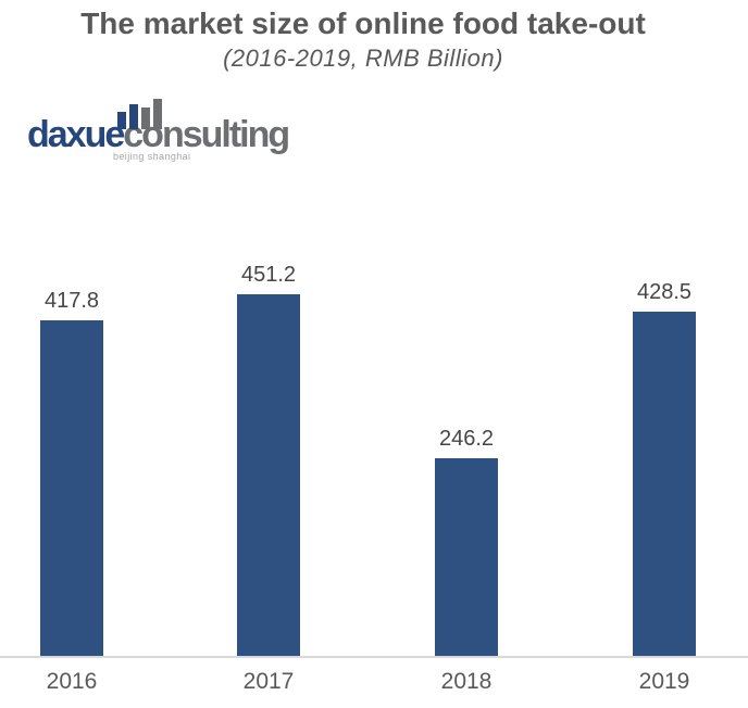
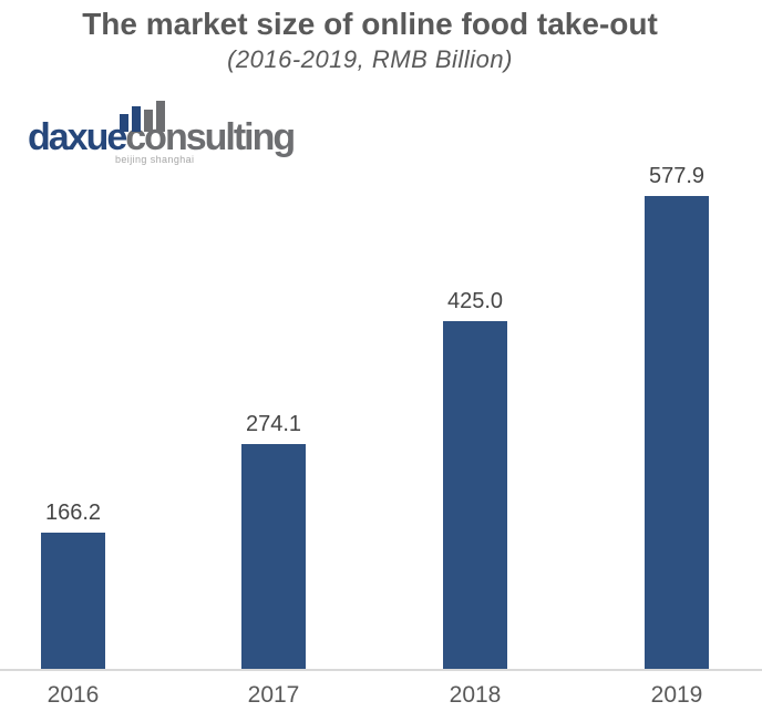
2016: 417.8 -> 166.2
2017: 451.2 -> 274.1
2018: 246.2 -> 425.0
2019: 428.5 -> 577.9
